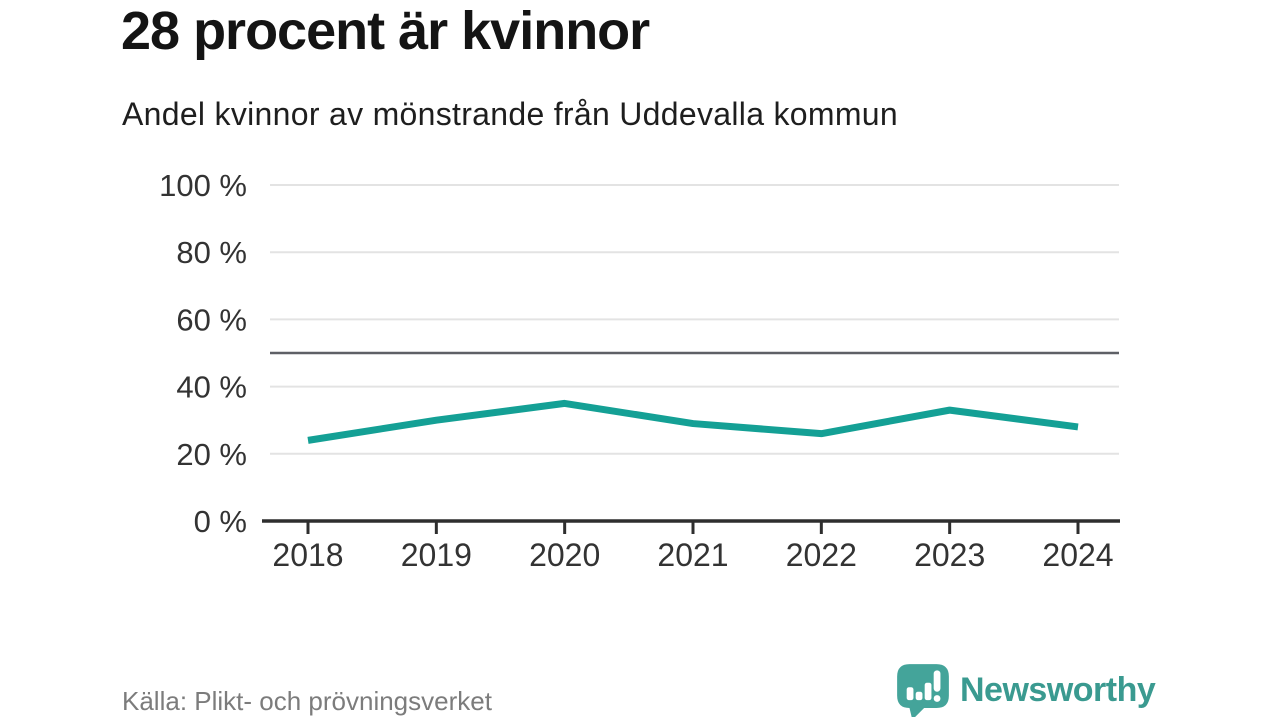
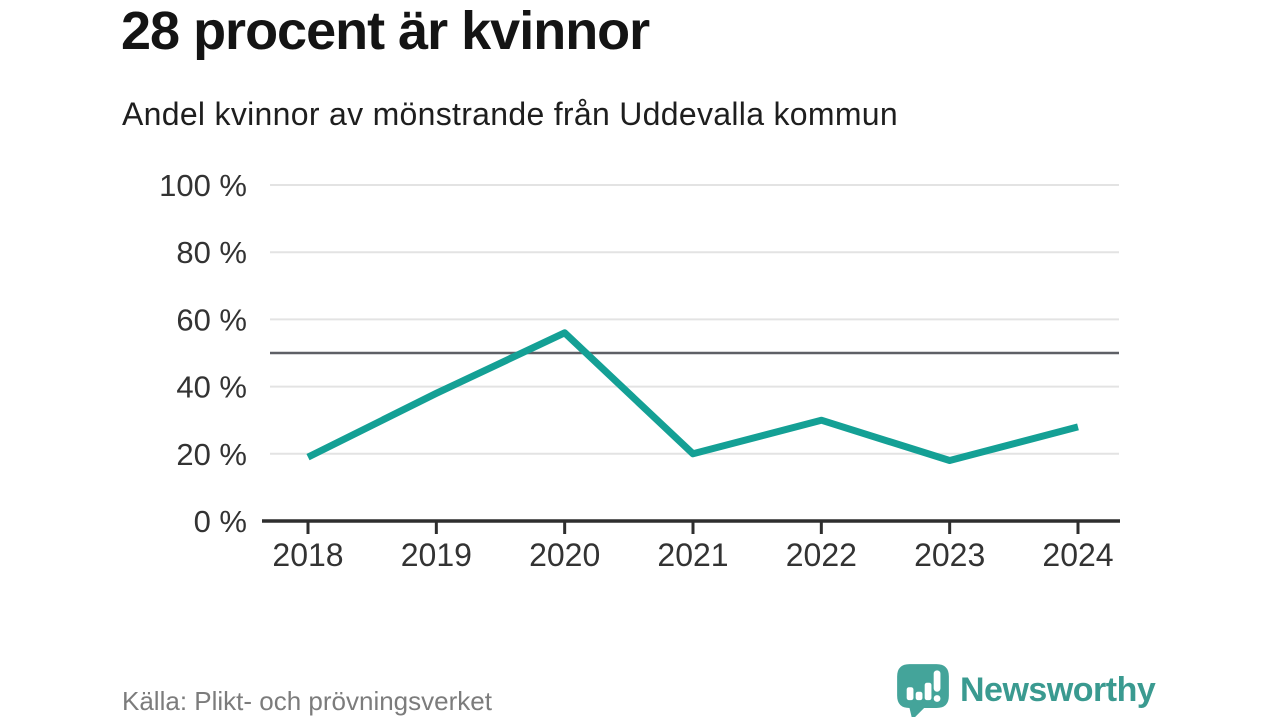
2018: 24% -> 19%
2019: 30% -> 38%
2020: 35% -> 56%
2021: 29% -> 20%
2022: 26% -> 30%
2023: 33% -> 18%
